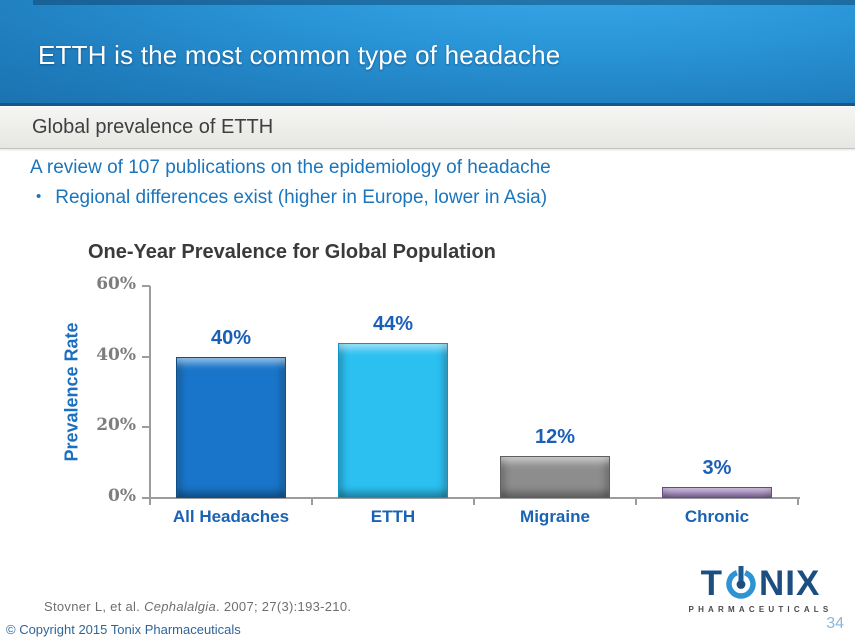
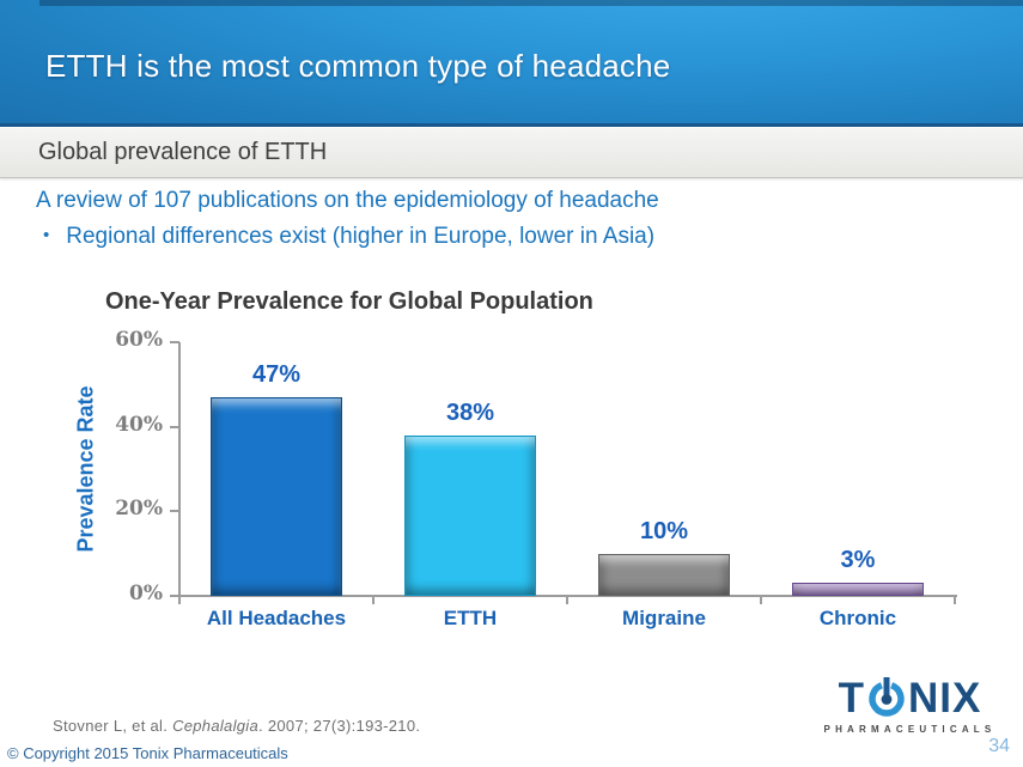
All Headaches: 40% -> 47%
ETTH: 44% -> 38%
Migraine: 12% -> 10%
